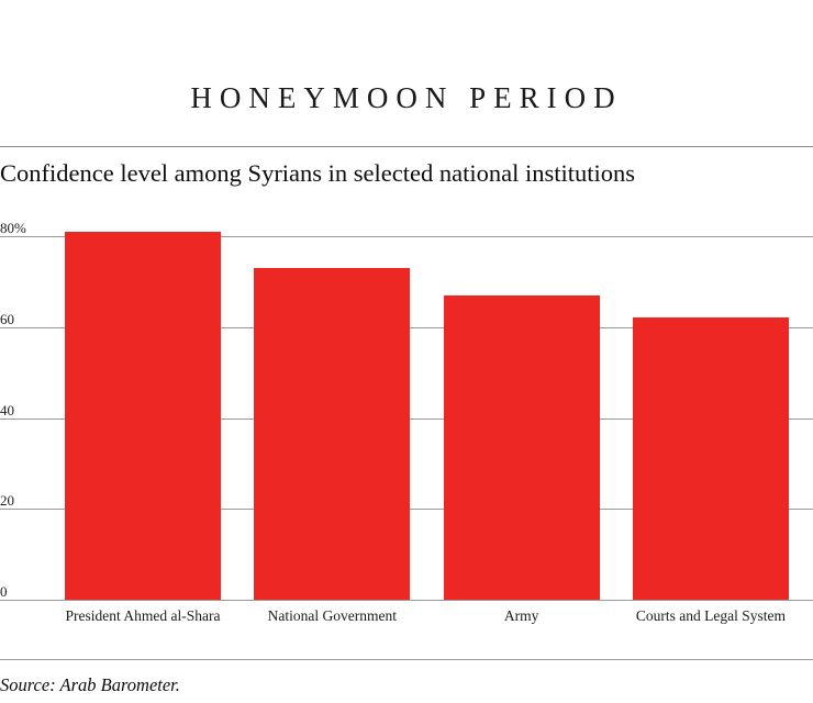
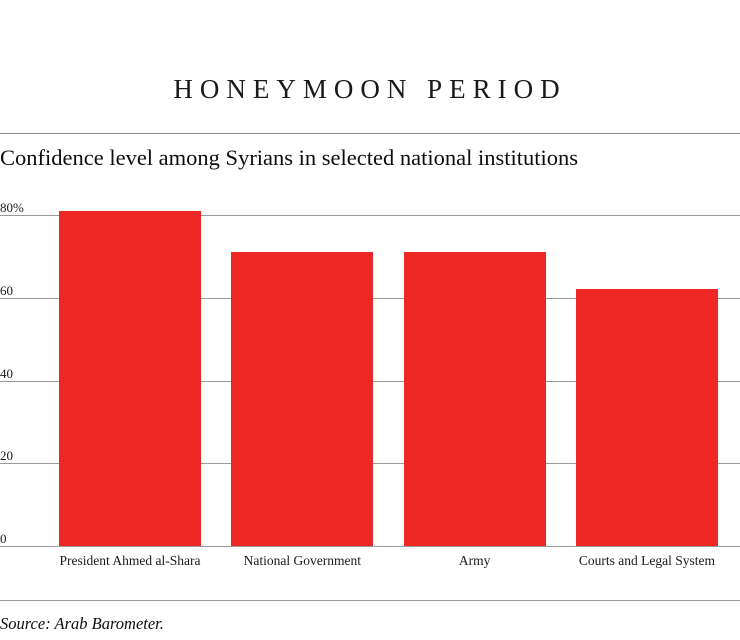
National Government: 73% -> 71%
Army: 67% -> 71%
